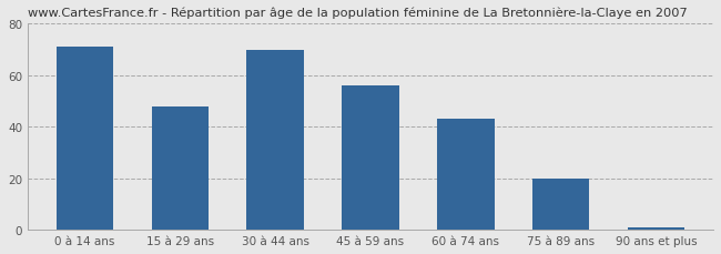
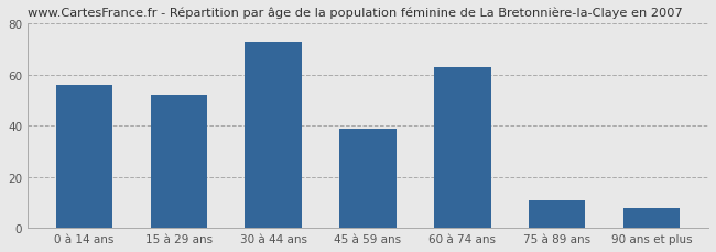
0 à 14 ans: 71 -> 56
15 à 29 ans: 48 -> 52
30 à 44 ans: 70 -> 73
45 à 59 ans: 56 -> 39
60 à 74 ans: 43 -> 63
75 à 89 ans: 20 -> 11
90 ans et plus: 1 -> 8
